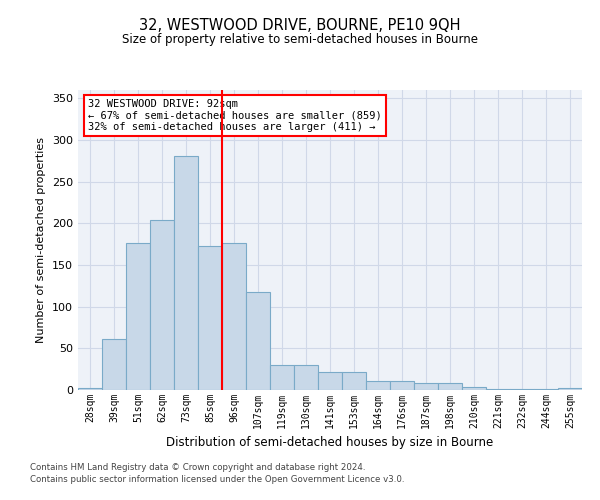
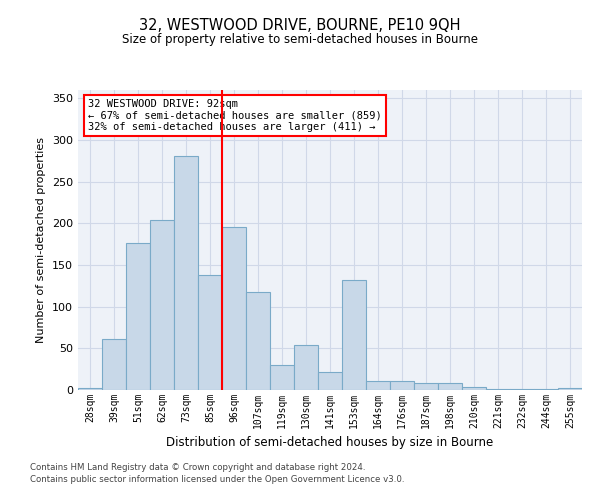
85sqm: 173 -> 138
96sqm: 176 -> 196
130sqm: 30 -> 54
153sqm: 22 -> 132
